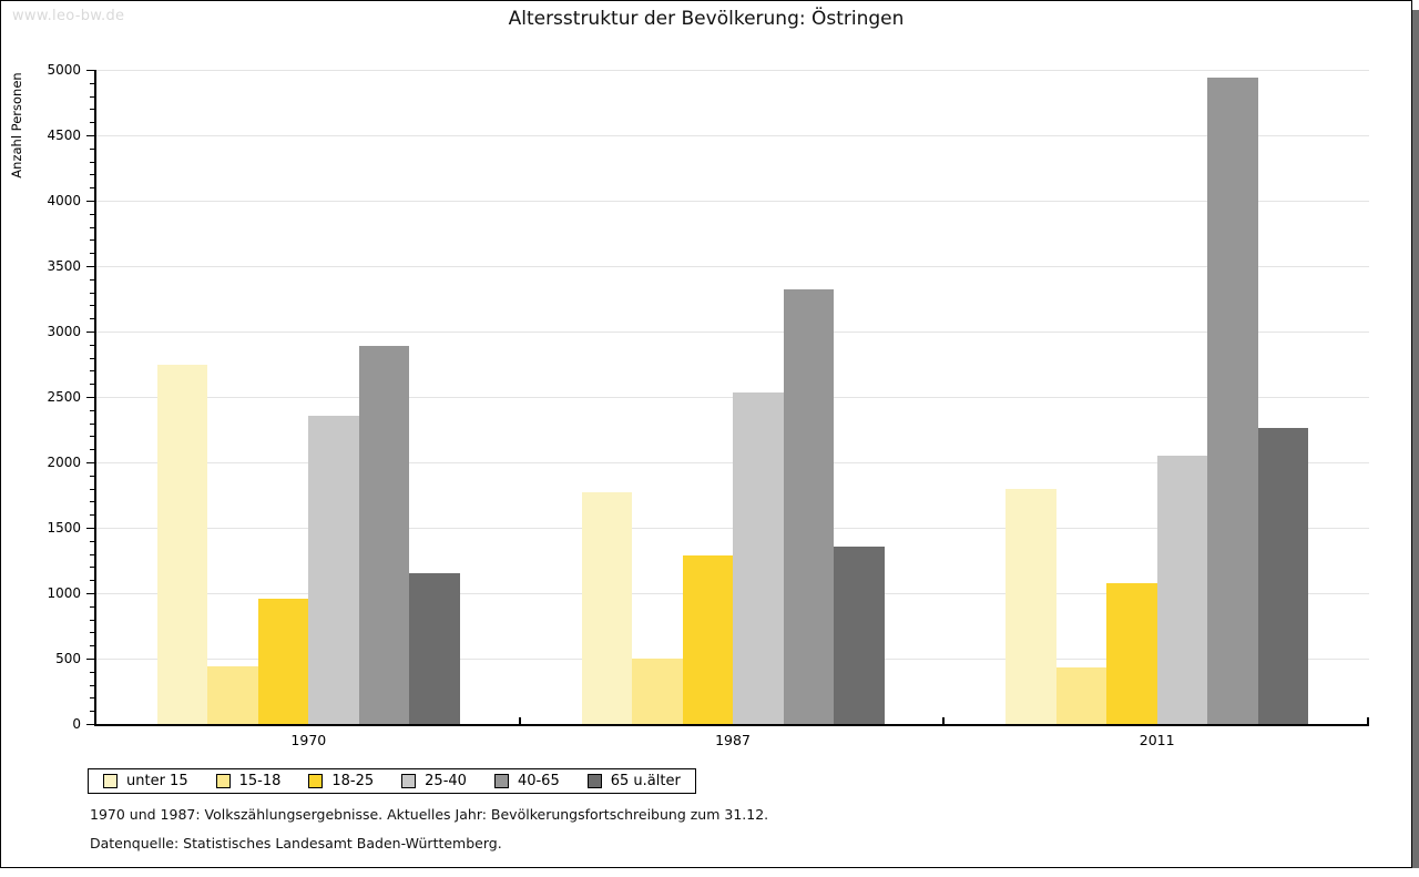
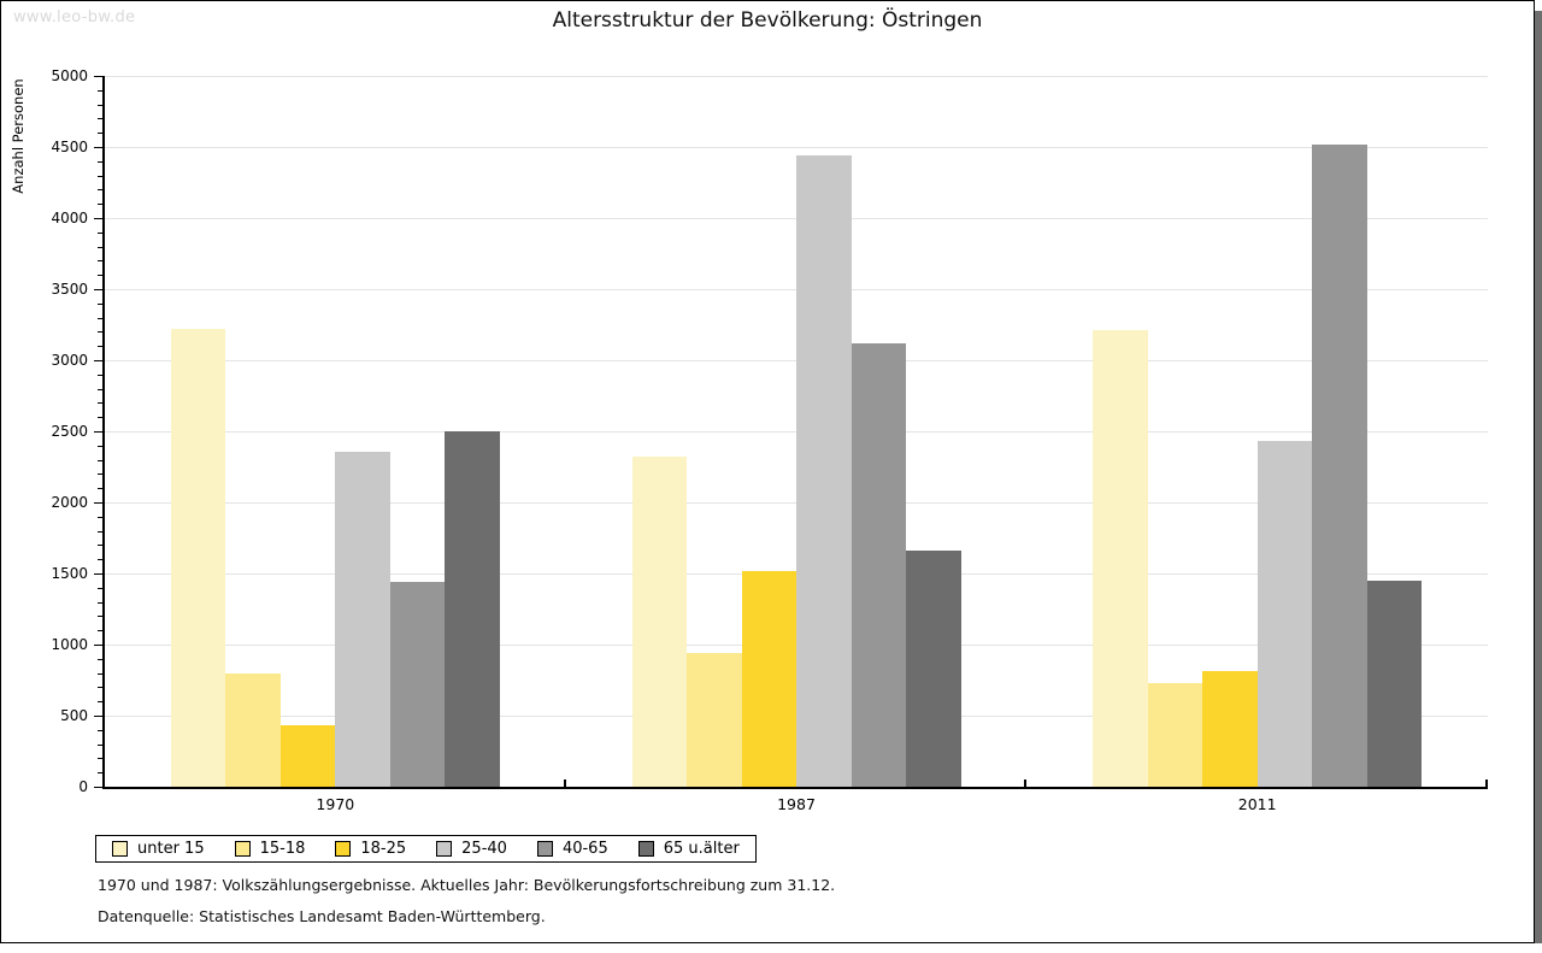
unter 15/1970: 2750 -> 3220
15-18/1970: 440 -> 800
18-25/1970: 960 -> 430
40-65/1970: 2890 -> 1440
65 u.älter/1970: 1150 -> 2500
unter 15/1987: 1770 -> 2320
15-18/1987: 500 -> 940
18-25/1987: 1290 -> 1520
25-40/1987: 2530 -> 4440
40-65/1987: 3320 -> 3120
65 u.älter/1987: 1360 -> 1660
unter 15/2011: 1800 -> 3210
15-18/2011: 430 -> 730
18-25/2011: 1080 -> 810
25-40/2011: 2050 -> 2430
40-65/2011: 4940 -> 4520
65 u.älter/2011: 2260 -> 1450
